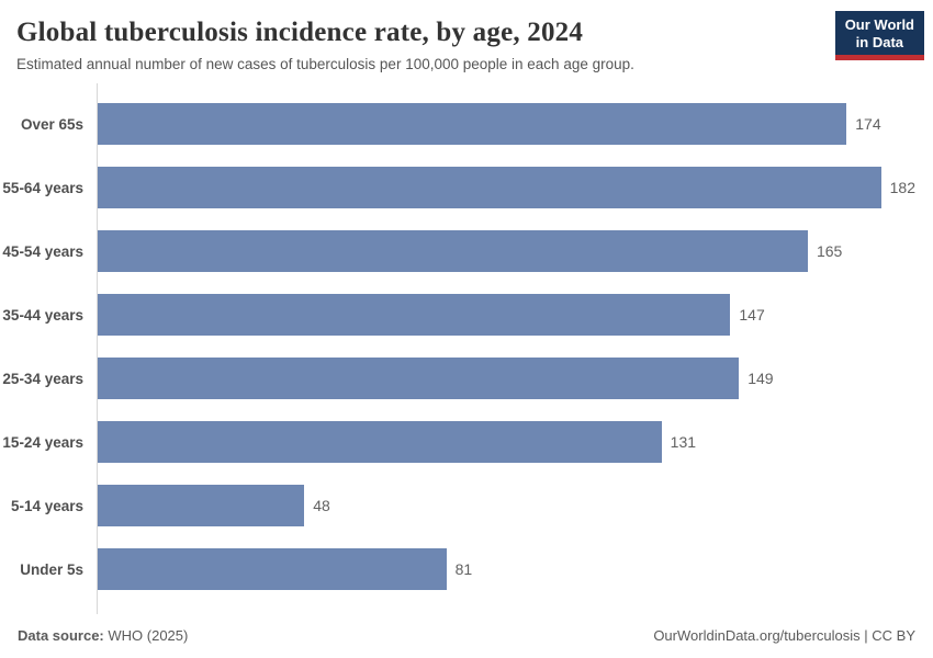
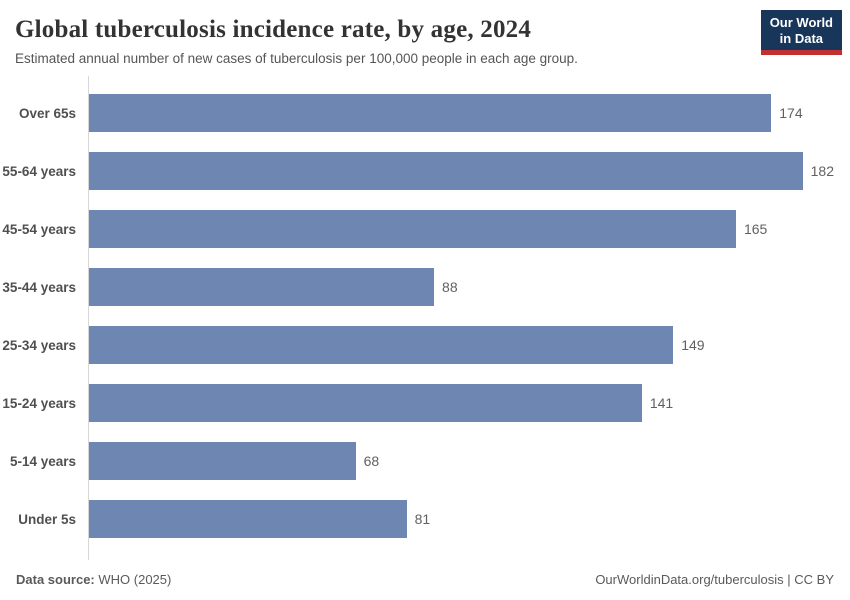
35-44 years: 147 -> 88
15-24 years: 131 -> 141
5-14 years: 48 -> 68
